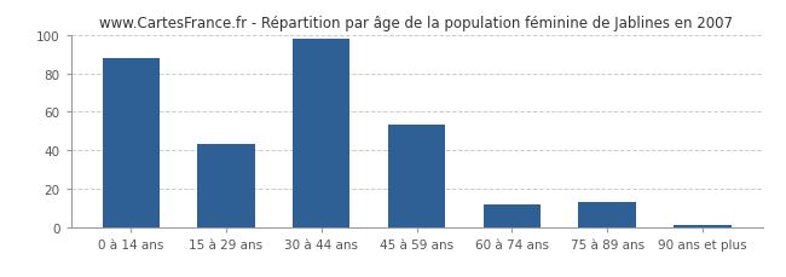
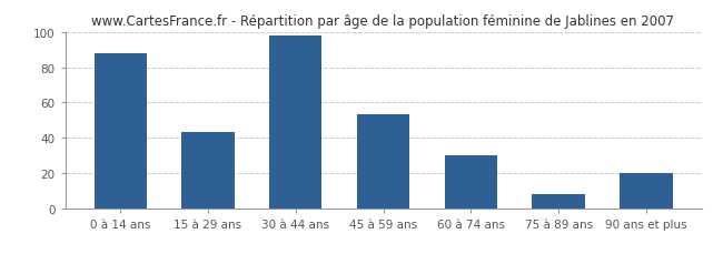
60 à 74 ans: 12 -> 30
75 à 89 ans: 13 -> 8
90 ans et plus: 1 -> 20
